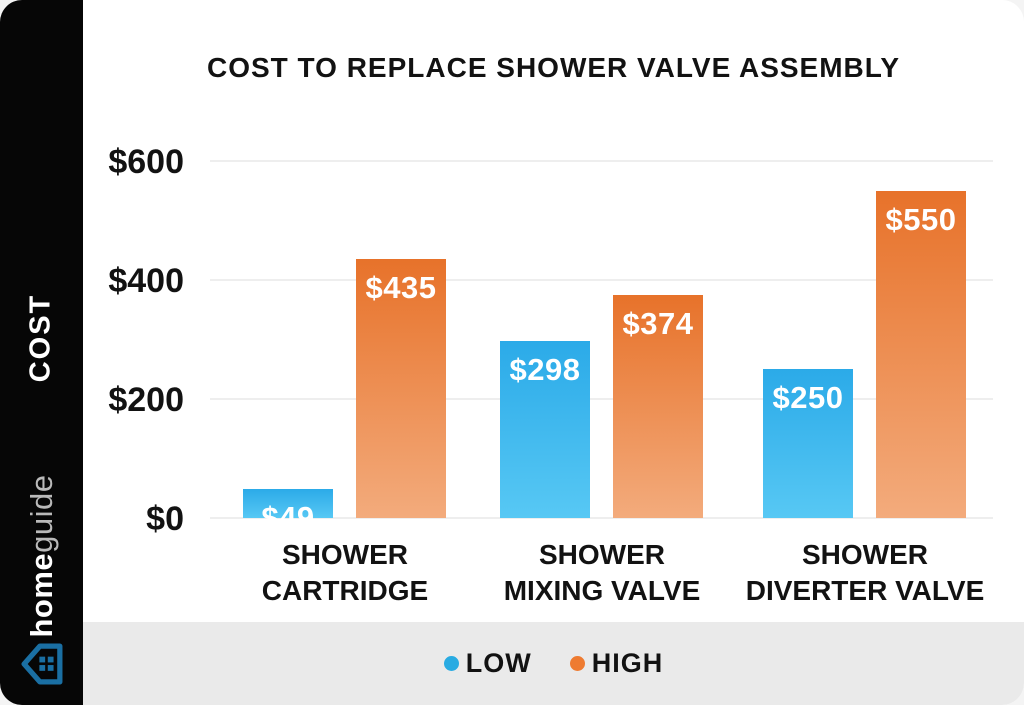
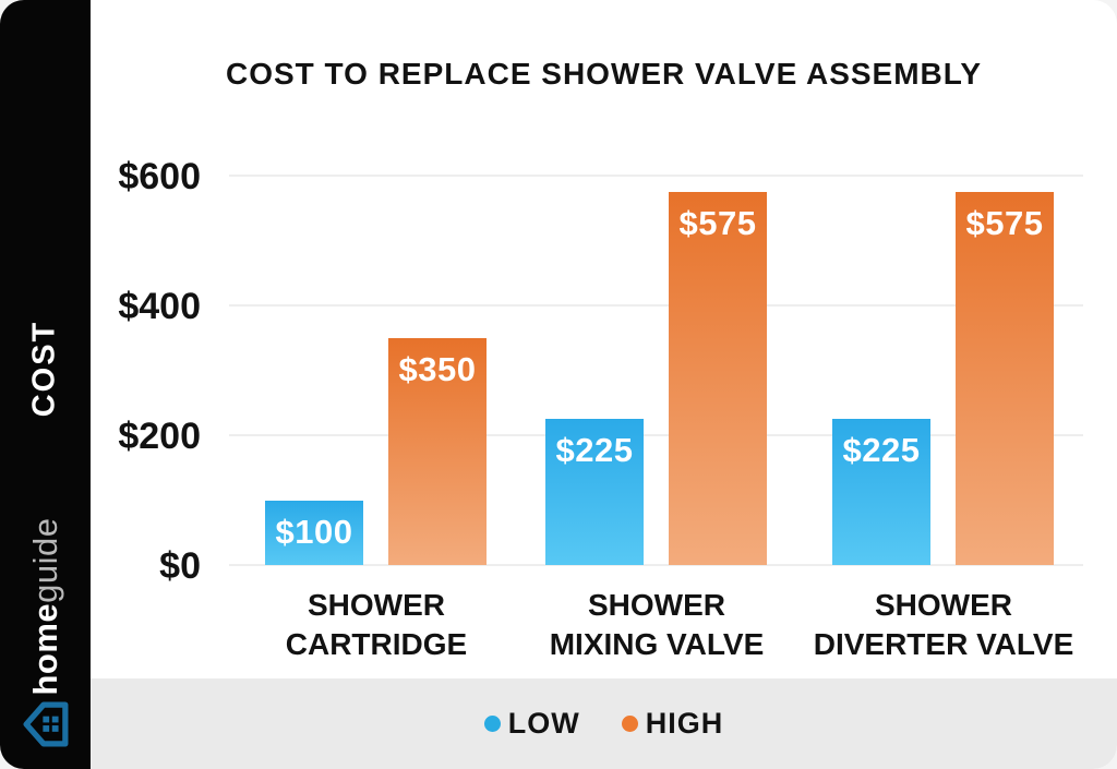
LOW/SHOWER CARTRIDGE: $49 -> $100
HIGH/SHOWER CARTRIDGE: $435 -> $350
LOW/SHOWER MIXING VALVE: $298 -> $225
HIGH/SHOWER MIXING VALVE: $374 -> $575
LOW/SHOWER DIVERTER VALVE: $250 -> $225
HIGH/SHOWER DIVERTER VALVE: $550 -> $575
